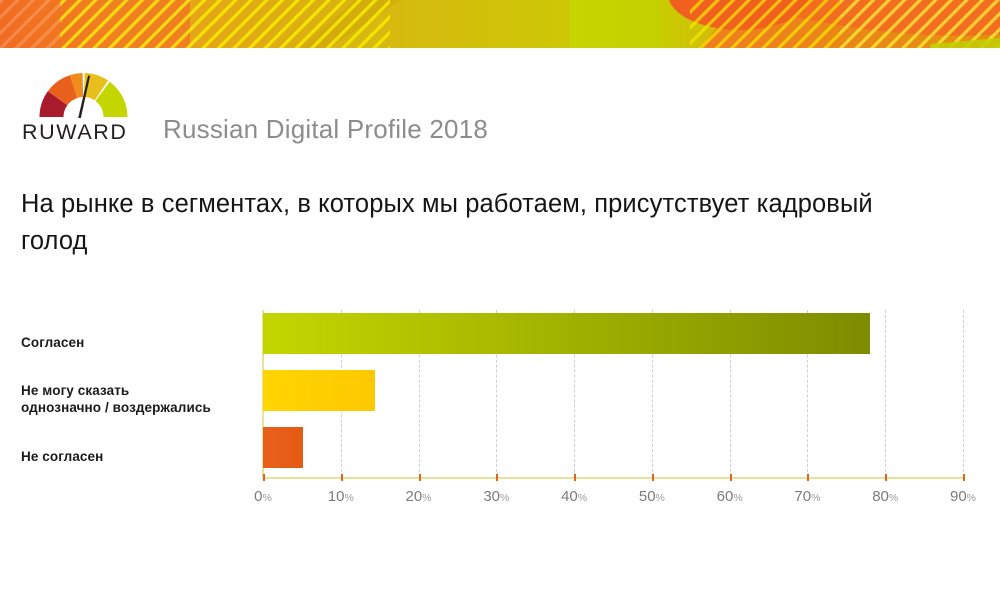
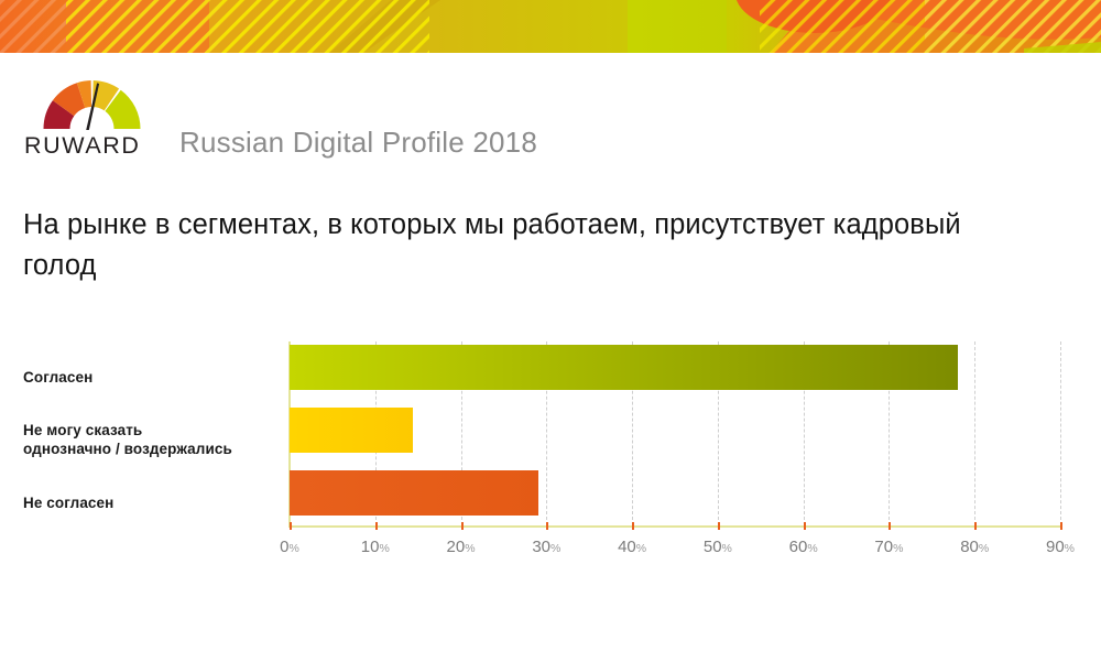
Не согласен: 5 -> 29
